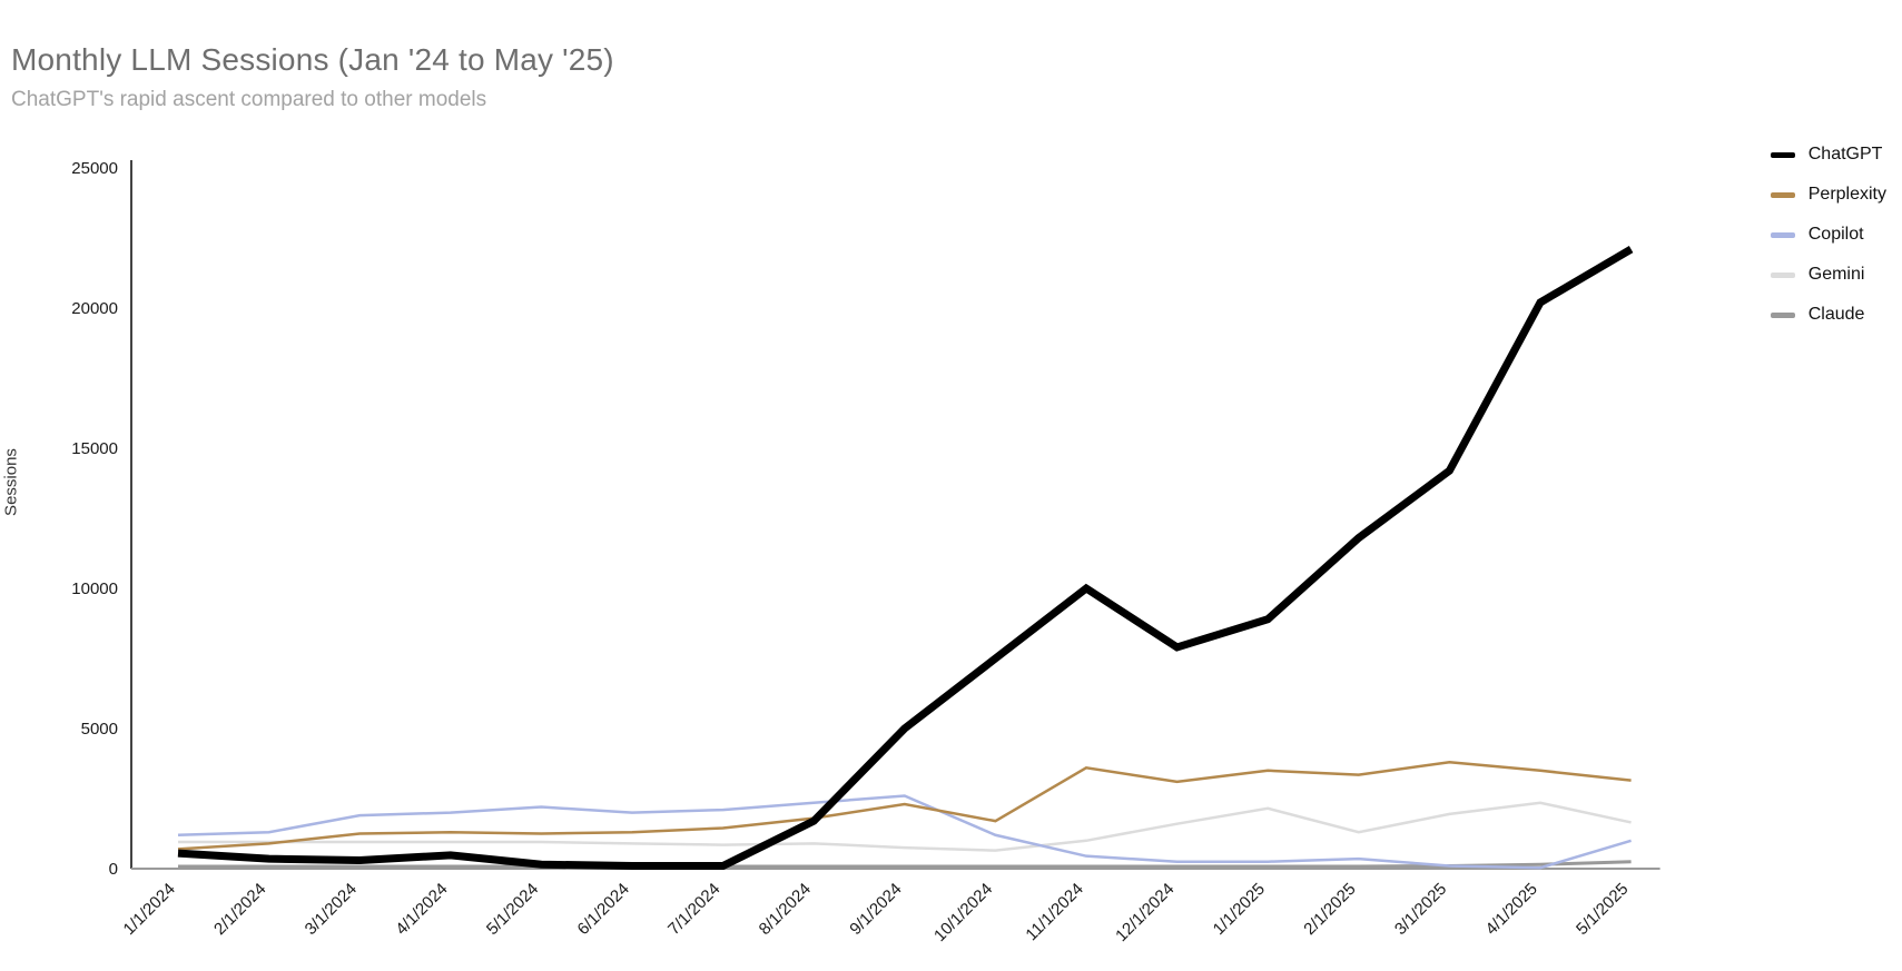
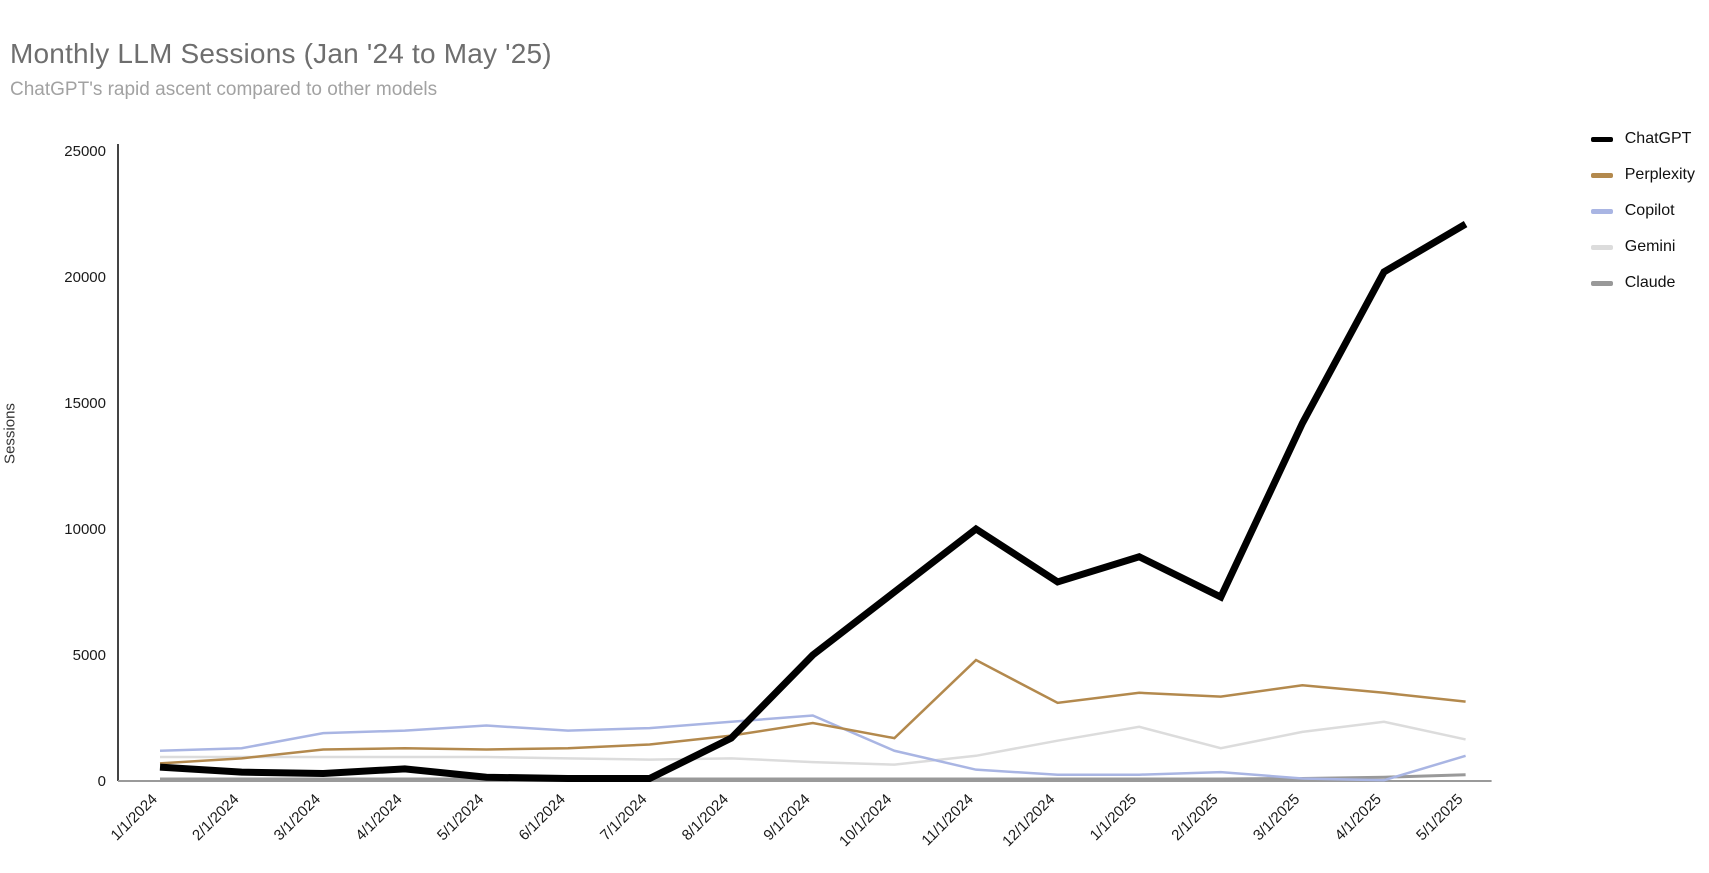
Perplexity/11/1/2024: 3600 -> 4800
ChatGPT/2/1/2025: 11800 -> 7300
